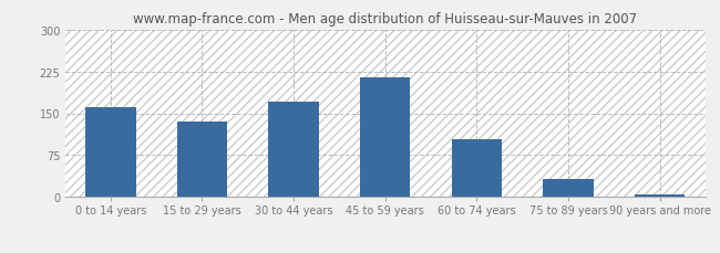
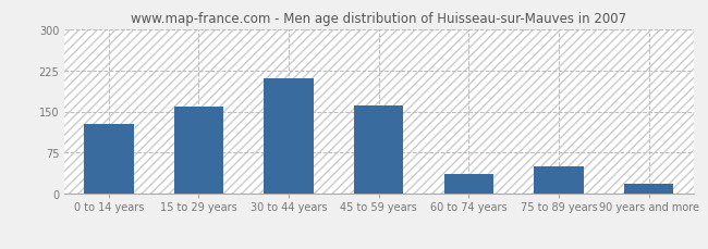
0 to 14 years: 160 -> 128
15 to 29 years: 136 -> 158
30 to 44 years: 170 -> 210
45 to 59 years: 215 -> 160
60 to 74 years: 103 -> 36
75 to 89 years: 32 -> 50
90 years and more: 5 -> 18
